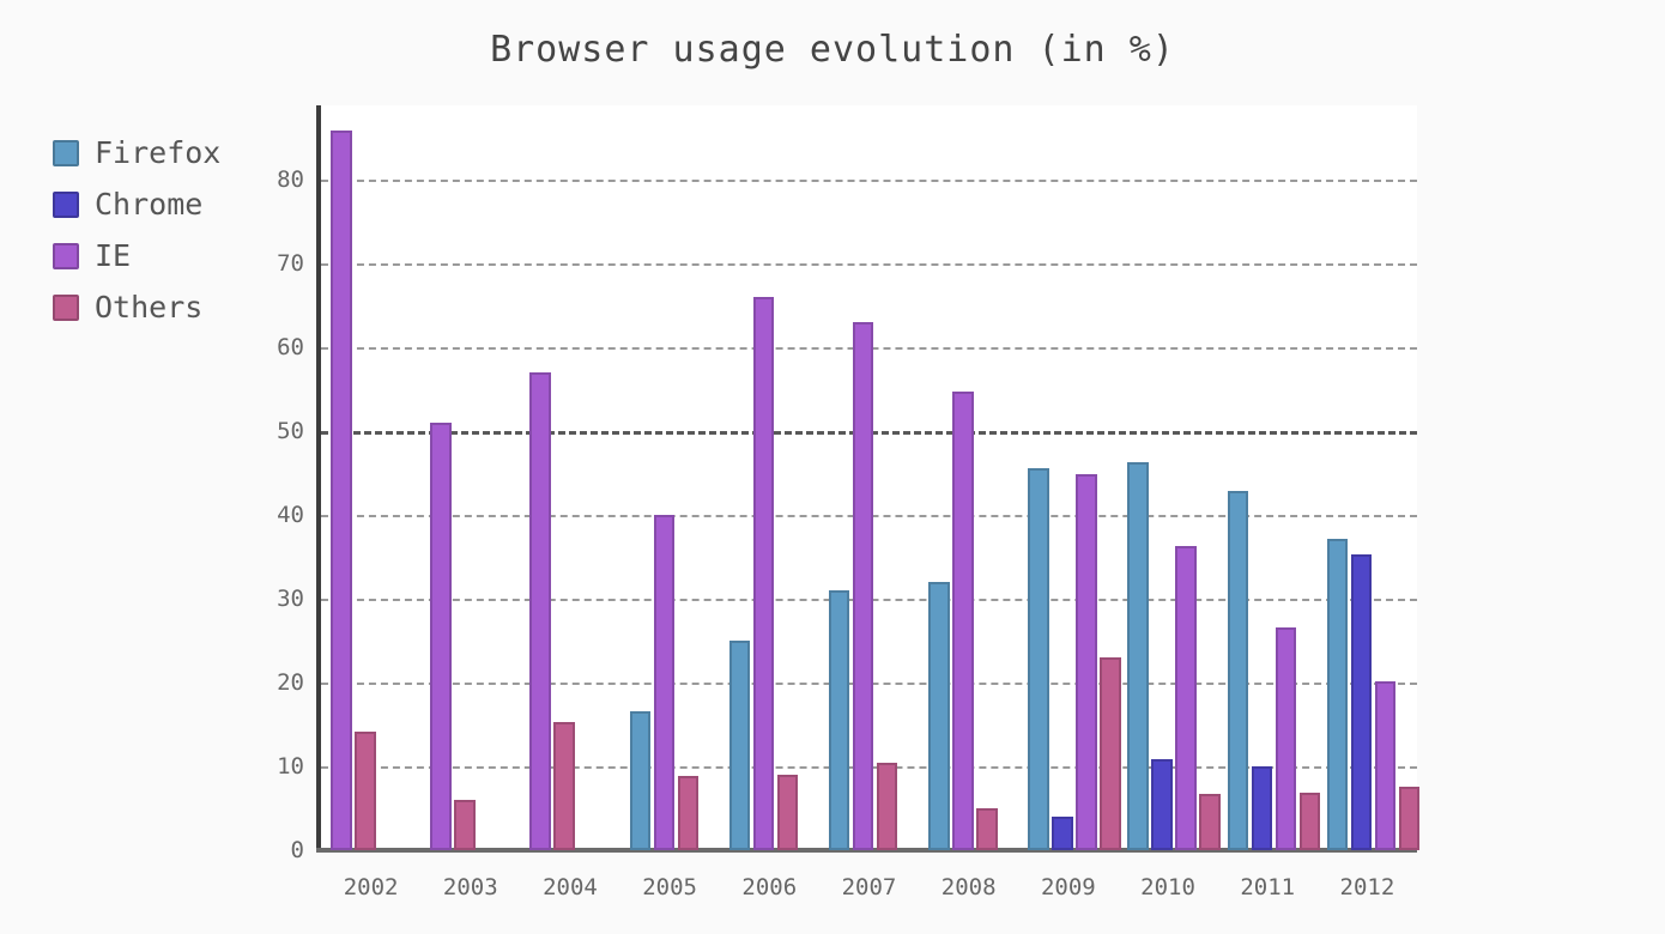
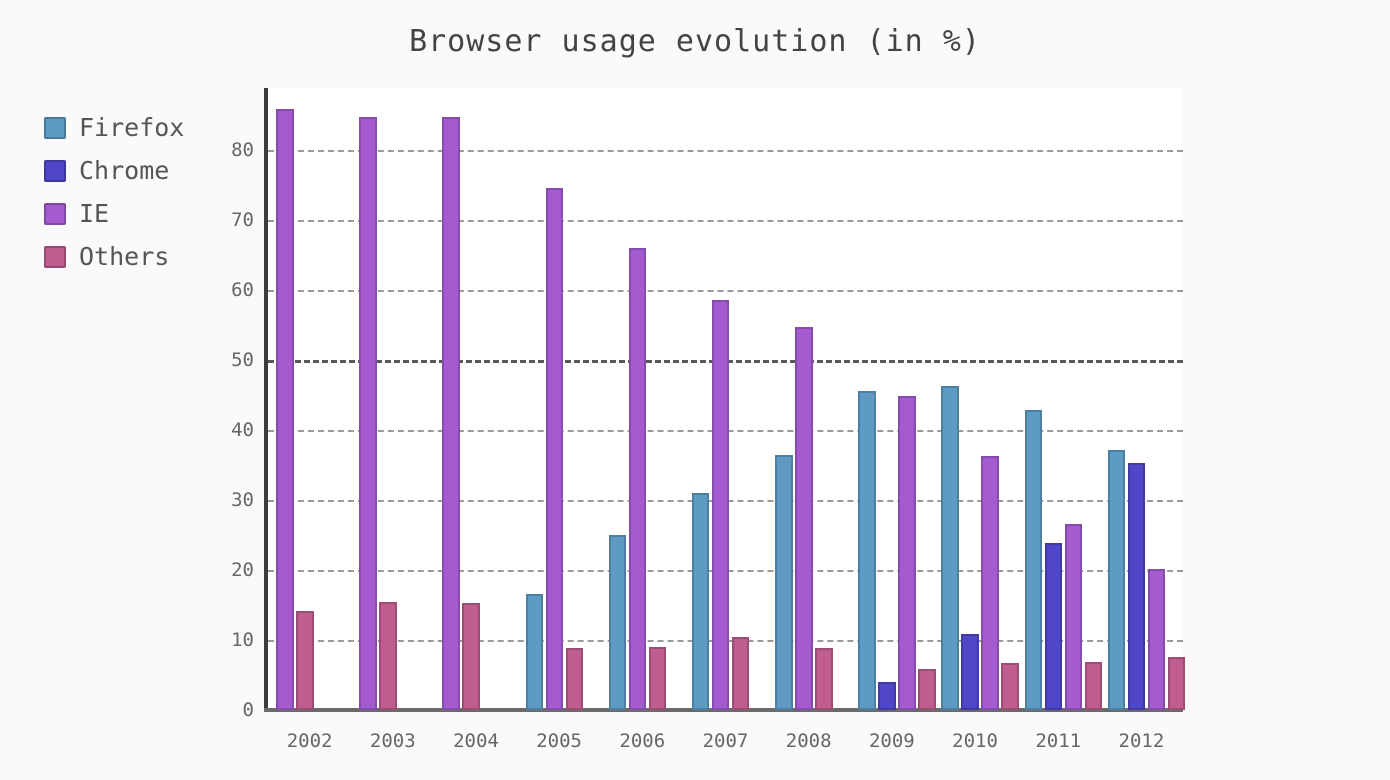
IE/2003: 51 -> 85
Others/2003: 6 -> 15
IE/2004: 57 -> 85
IE/2005: 40 -> 74
IE/2007: 63 -> 59
Firefox/2008: 32 -> 36
Others/2008: 5 -> 9
Others/2009: 23 -> 6
Chrome/2011: 10 -> 24
